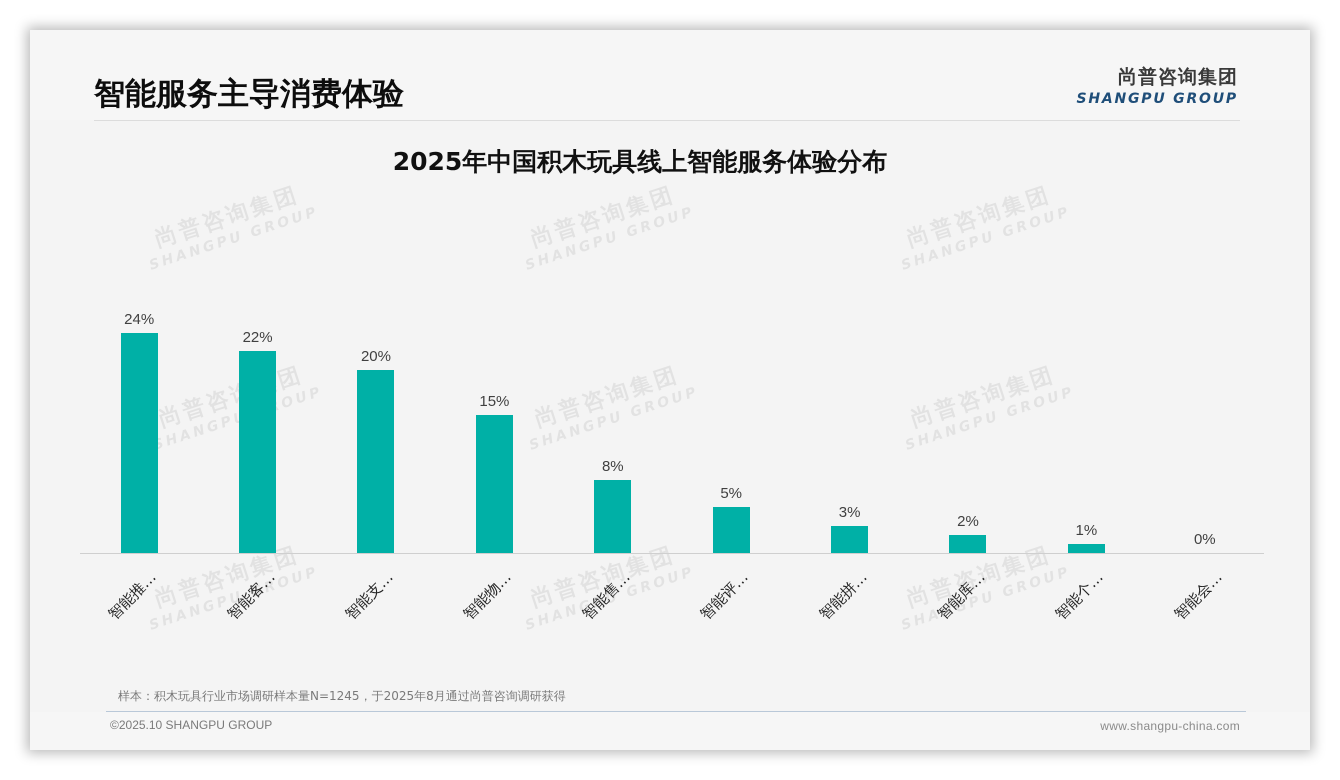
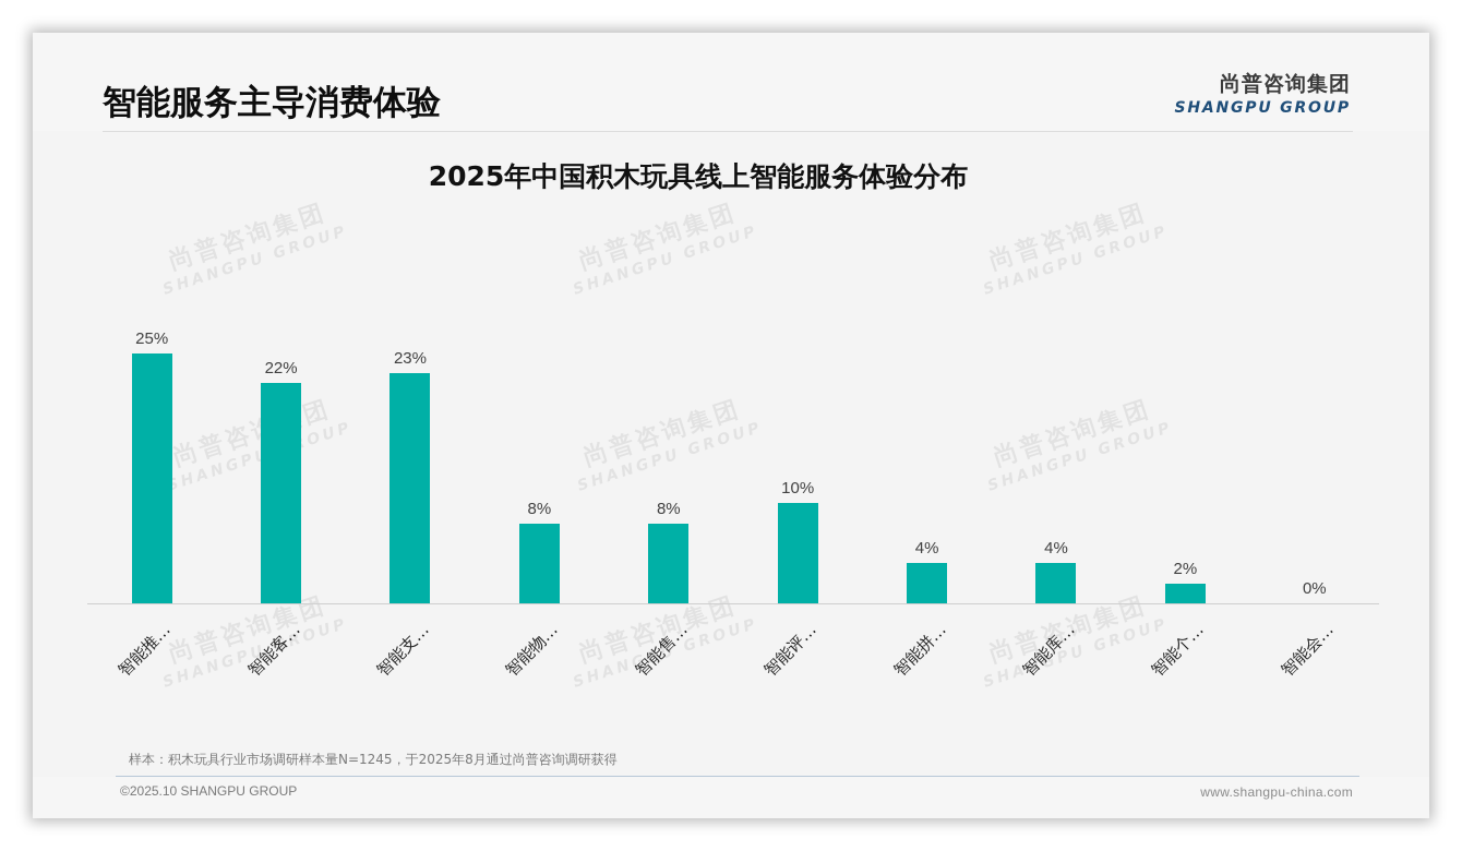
智能推…: 24% -> 25%
智能支…: 20% -> 23%
智能物…: 15% -> 8%
智能评…: 5% -> 10%
智能拼…: 3% -> 4%
智能库…: 2% -> 4%
智能个…: 1% -> 2%
